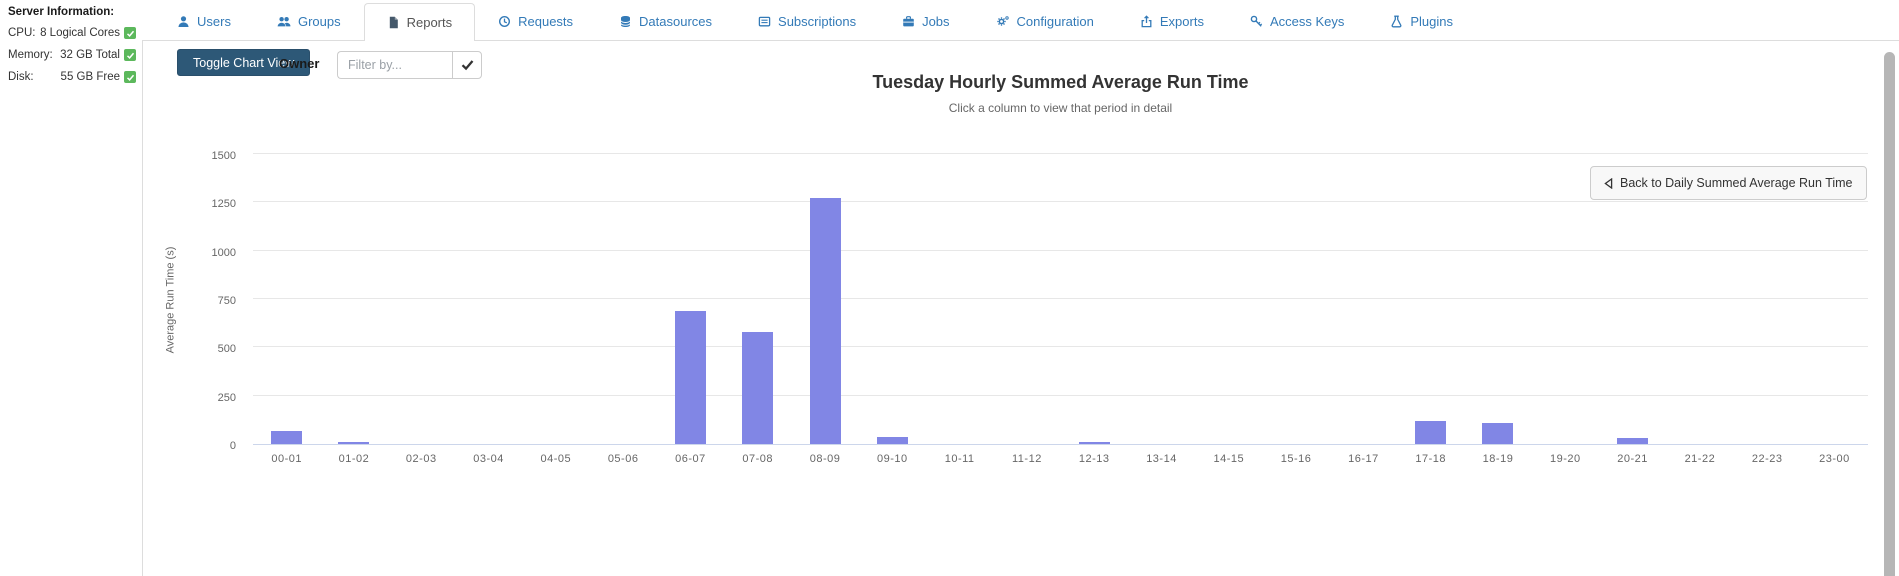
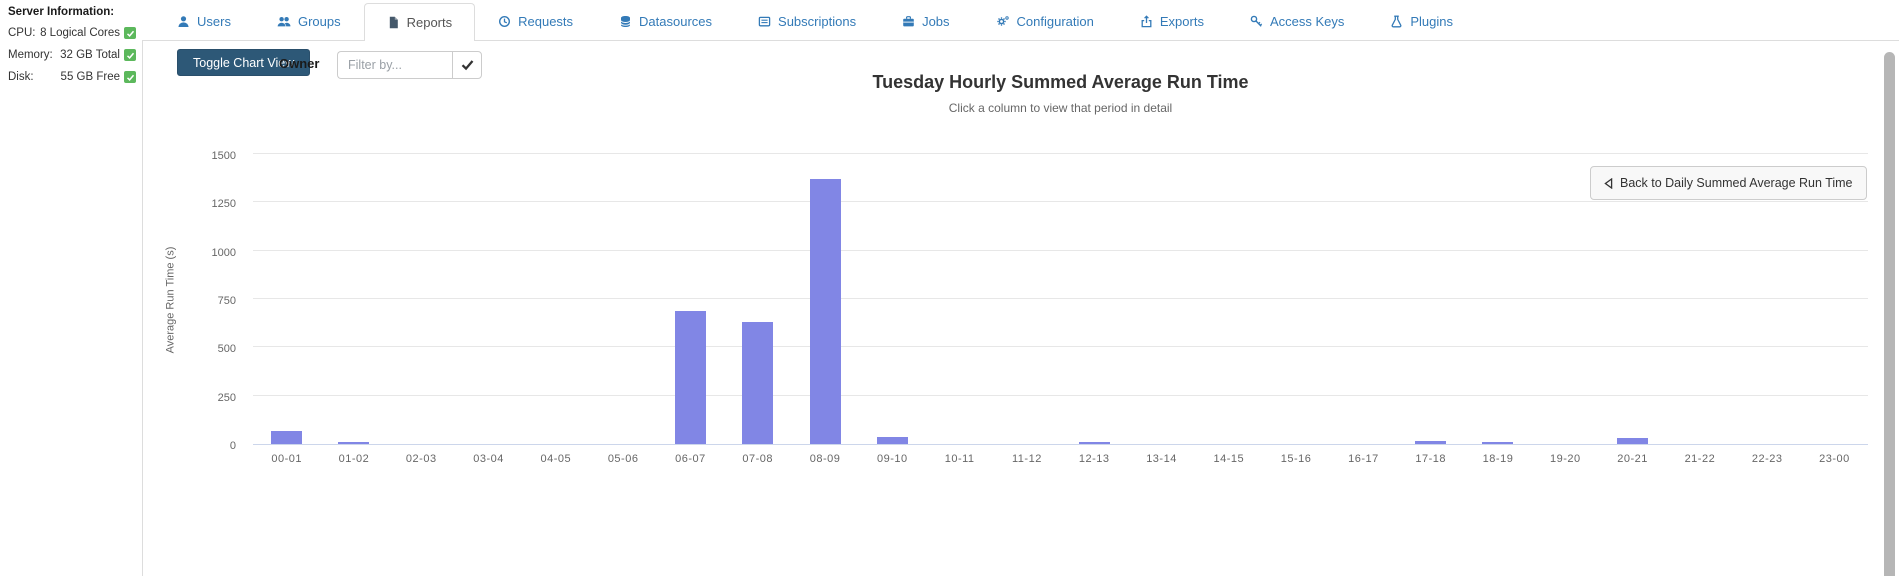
07-08: 580 -> 630
08-09: 1270 -> 1370
17-18: 120 -> 20
18-19: 110 -> 10
